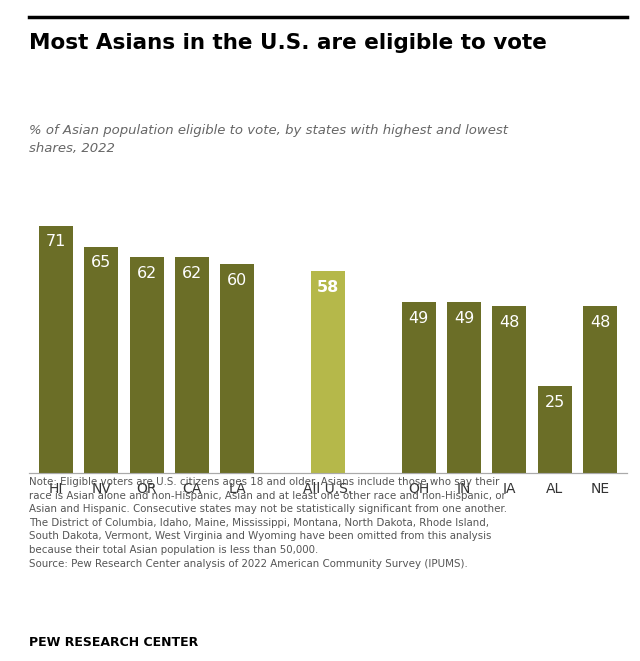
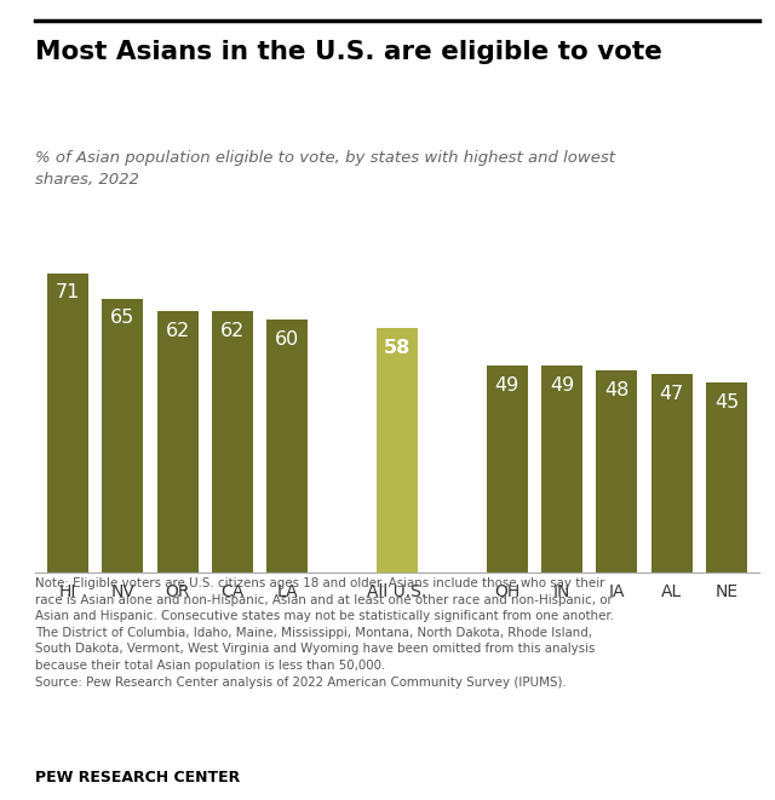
AL: 25 -> 47
NE: 48 -> 45
